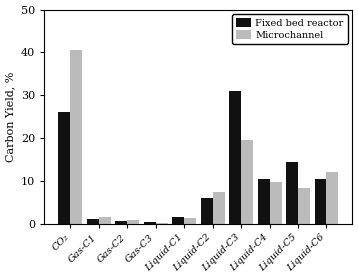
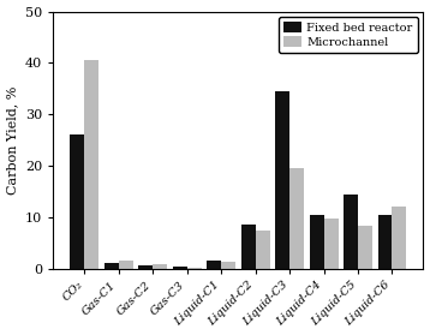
Fixed bed reactor/Liquid-C2: 6.0 -> 8.5
Fixed bed reactor/Liquid-C3: 31.0 -> 34.5
